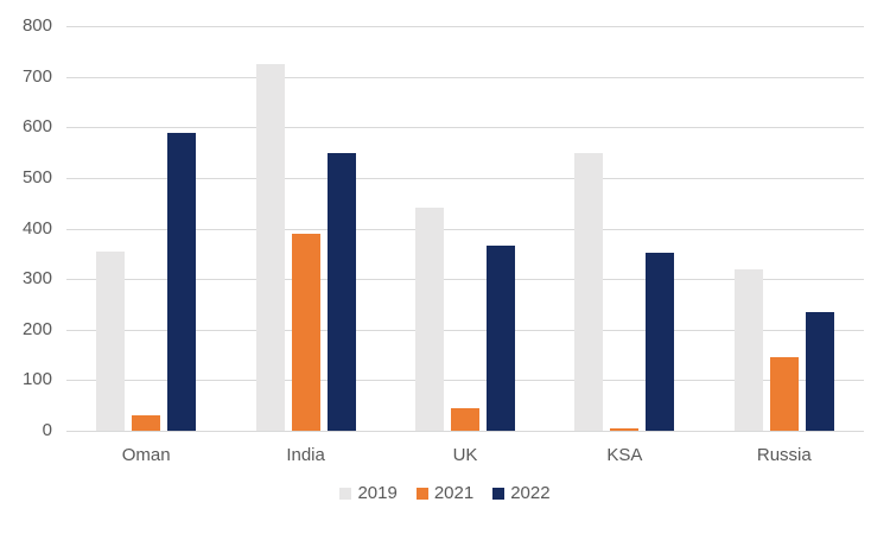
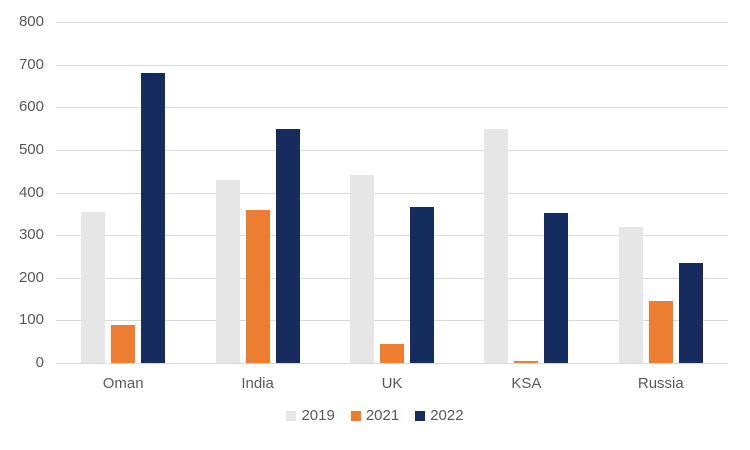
2021/Oman: 30 -> 90
2022/Oman: 590 -> 680
2019/India: 720 -> 430
2021/India: 390 -> 360
